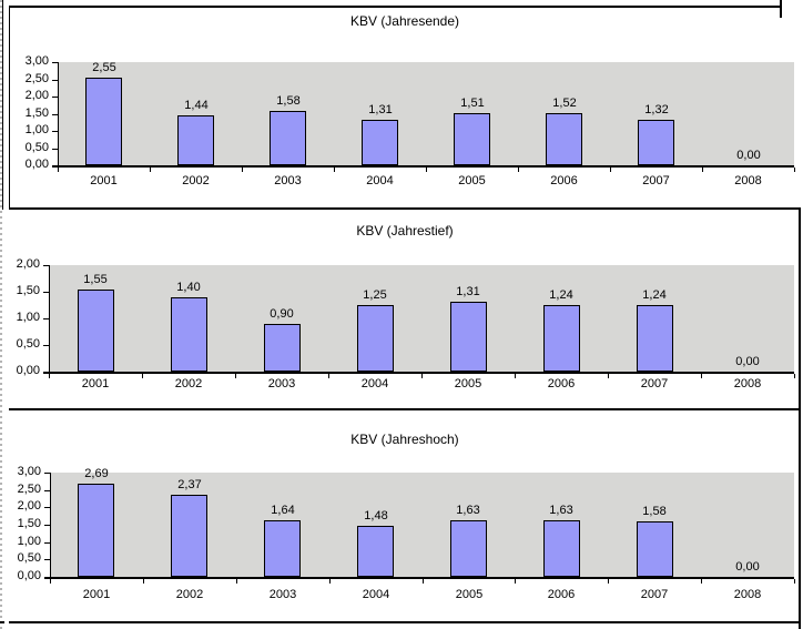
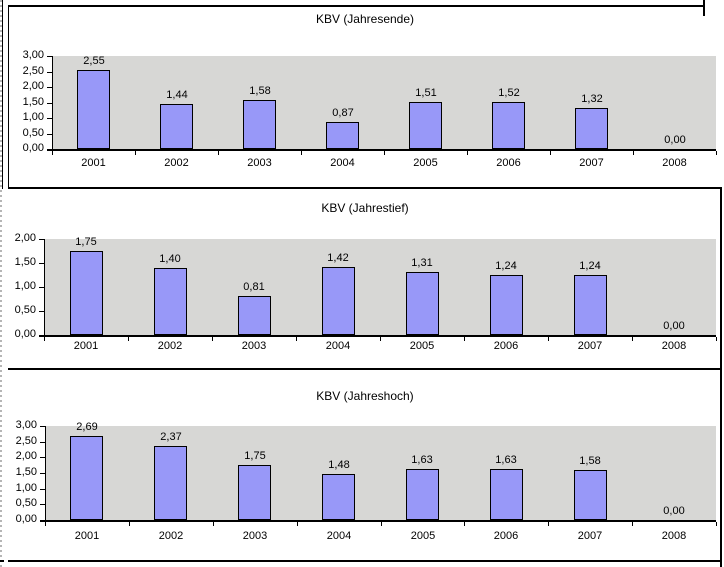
KBV (Jahresende)/2004: 1,31 -> 0,87
KBV (Jahrestief)/2001: 1,55 -> 1,75
KBV (Jahrestief)/2003: 0,90 -> 0,81
KBV (Jahrestief)/2004: 1,25 -> 1,42
KBV (Jahreshoch)/2003: 1,64 -> 1,75
